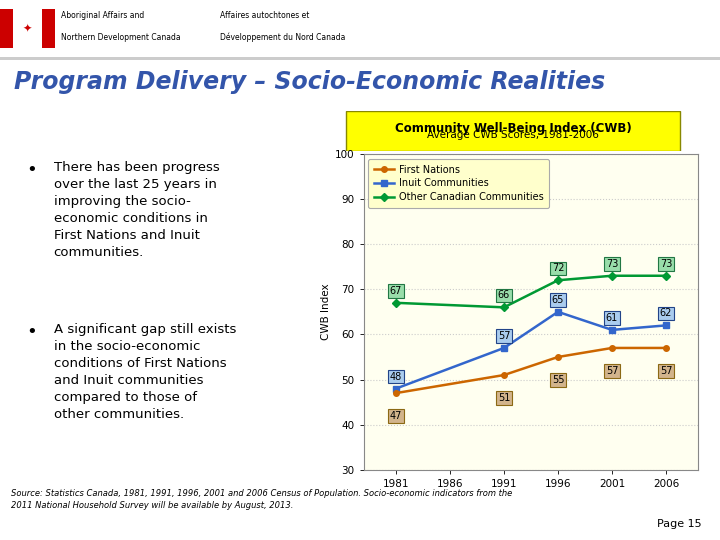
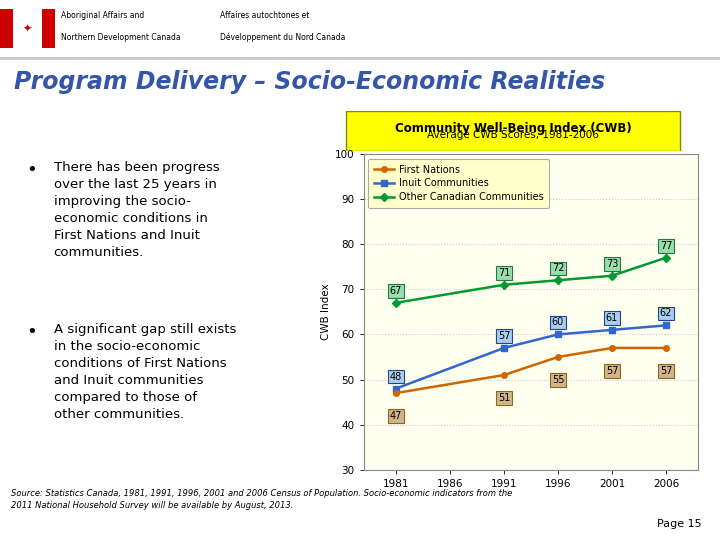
Other Canadian Communities/1991: 66 -> 71
Inuit Communities/1996: 65 -> 60
Other Canadian Communities/2006: 73 -> 77
